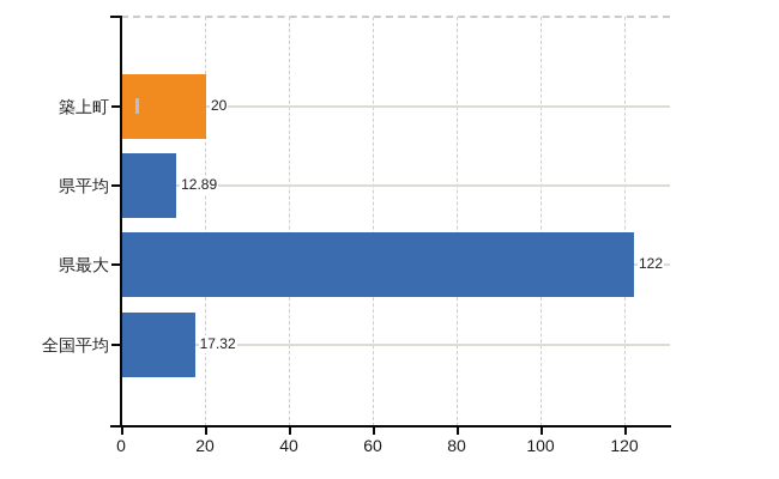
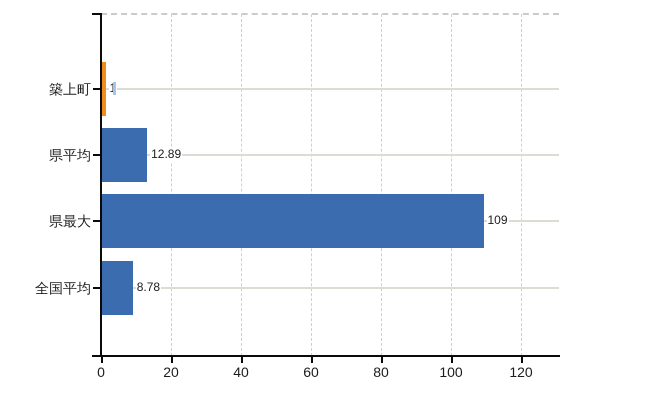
築上町: 20 -> 1
県最大: 122 -> 109
全国平均: 17.32 -> 8.78
